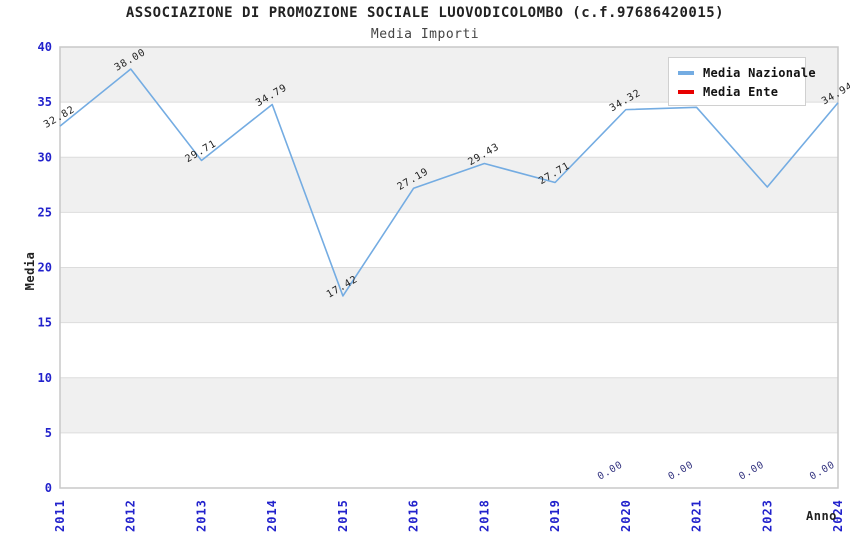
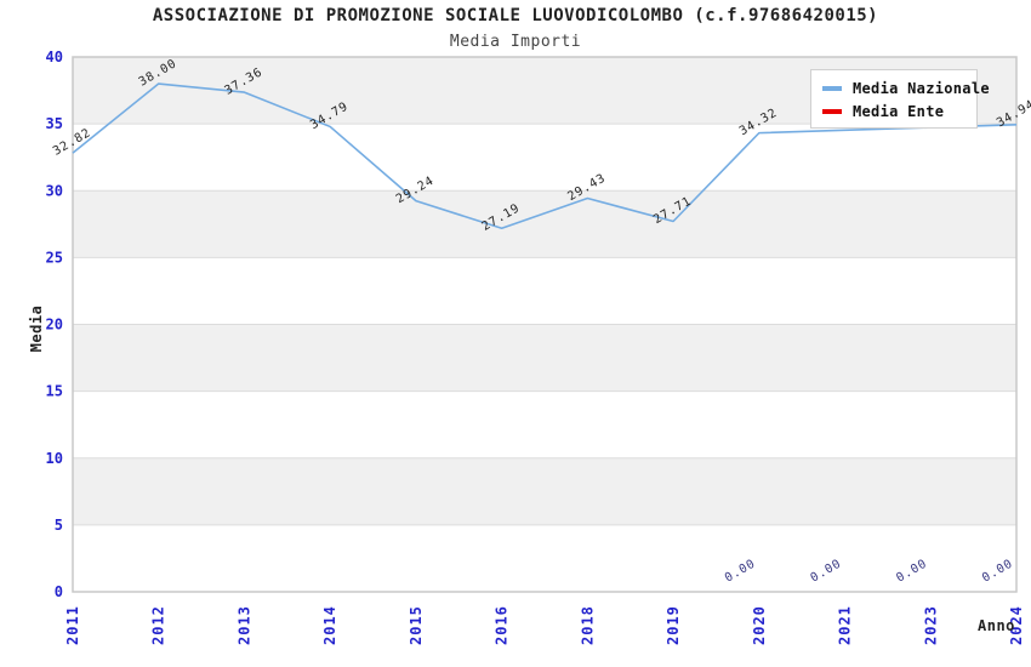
Media Nazionale/2013: 29.71 -> 37.36
Media Nazionale/2015: 17.42 -> 29.24
Media Nazionale/2023: 27.3 -> 34.7
